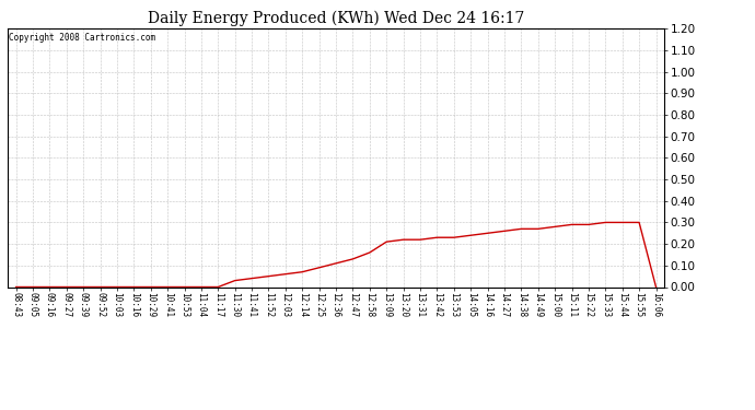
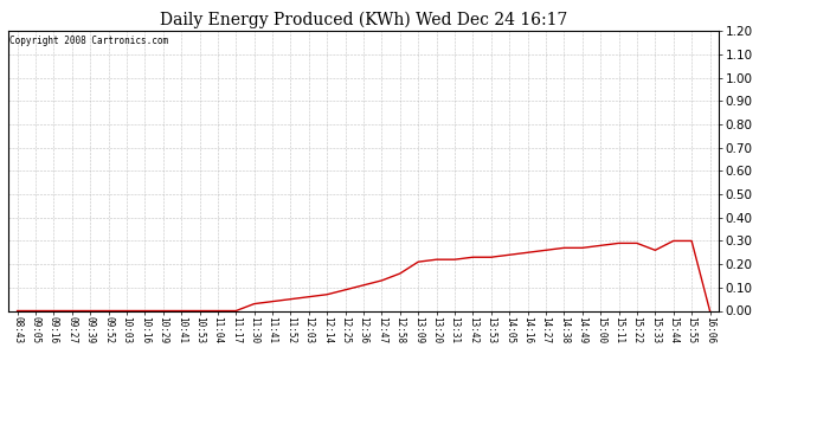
15:33: 0.30 -> 0.26
